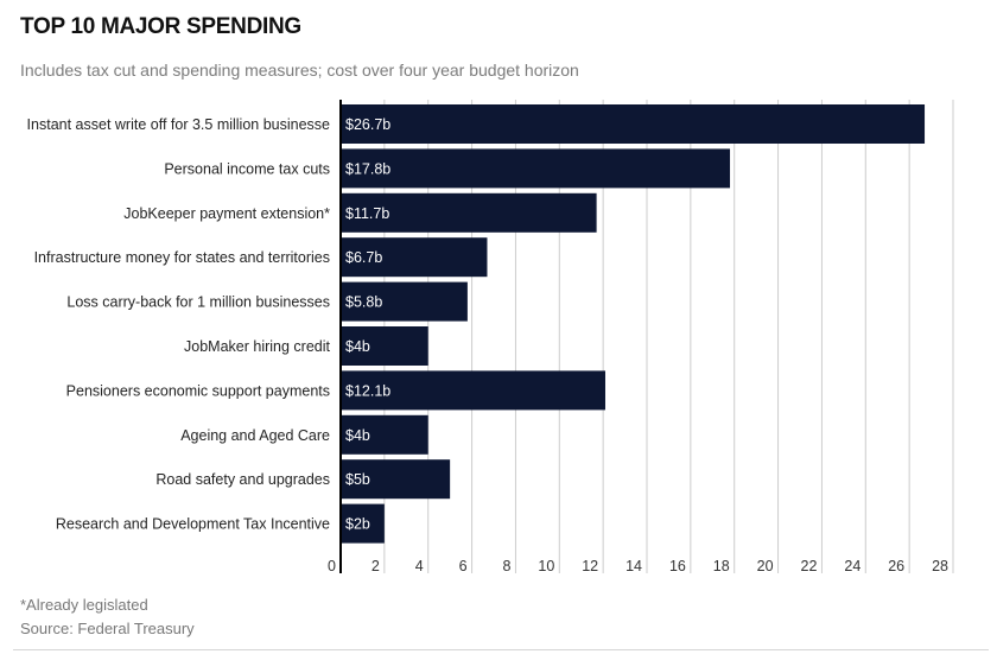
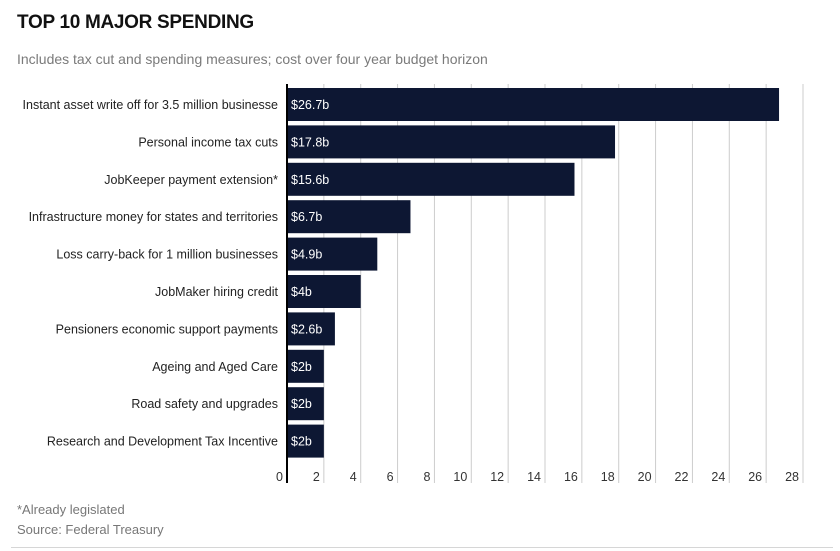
JobKeeper payment extension*: $11.7b -> $15.6b
Loss carry-back for 1 million businesses: $5.8b -> $4.9b
Pensioners economic support payments: $12.1b -> $2.6b
Ageing and Aged Care: $4b -> $2b
Road safety and upgrades: $5b -> $2b
